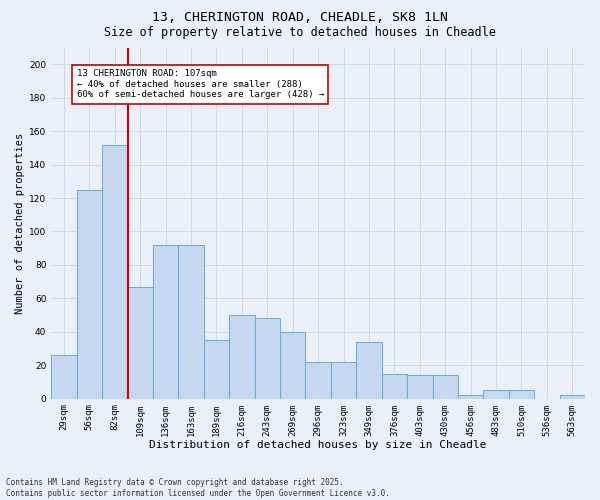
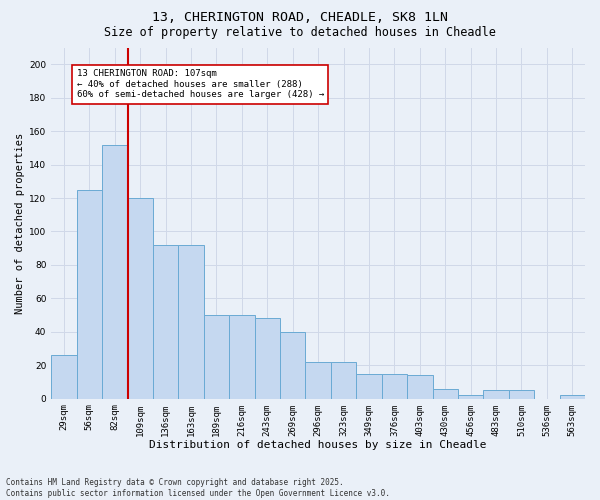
109sqm: 67 -> 120
189sqm: 35 -> 50
349sqm: 34 -> 15
430sqm: 14 -> 6
